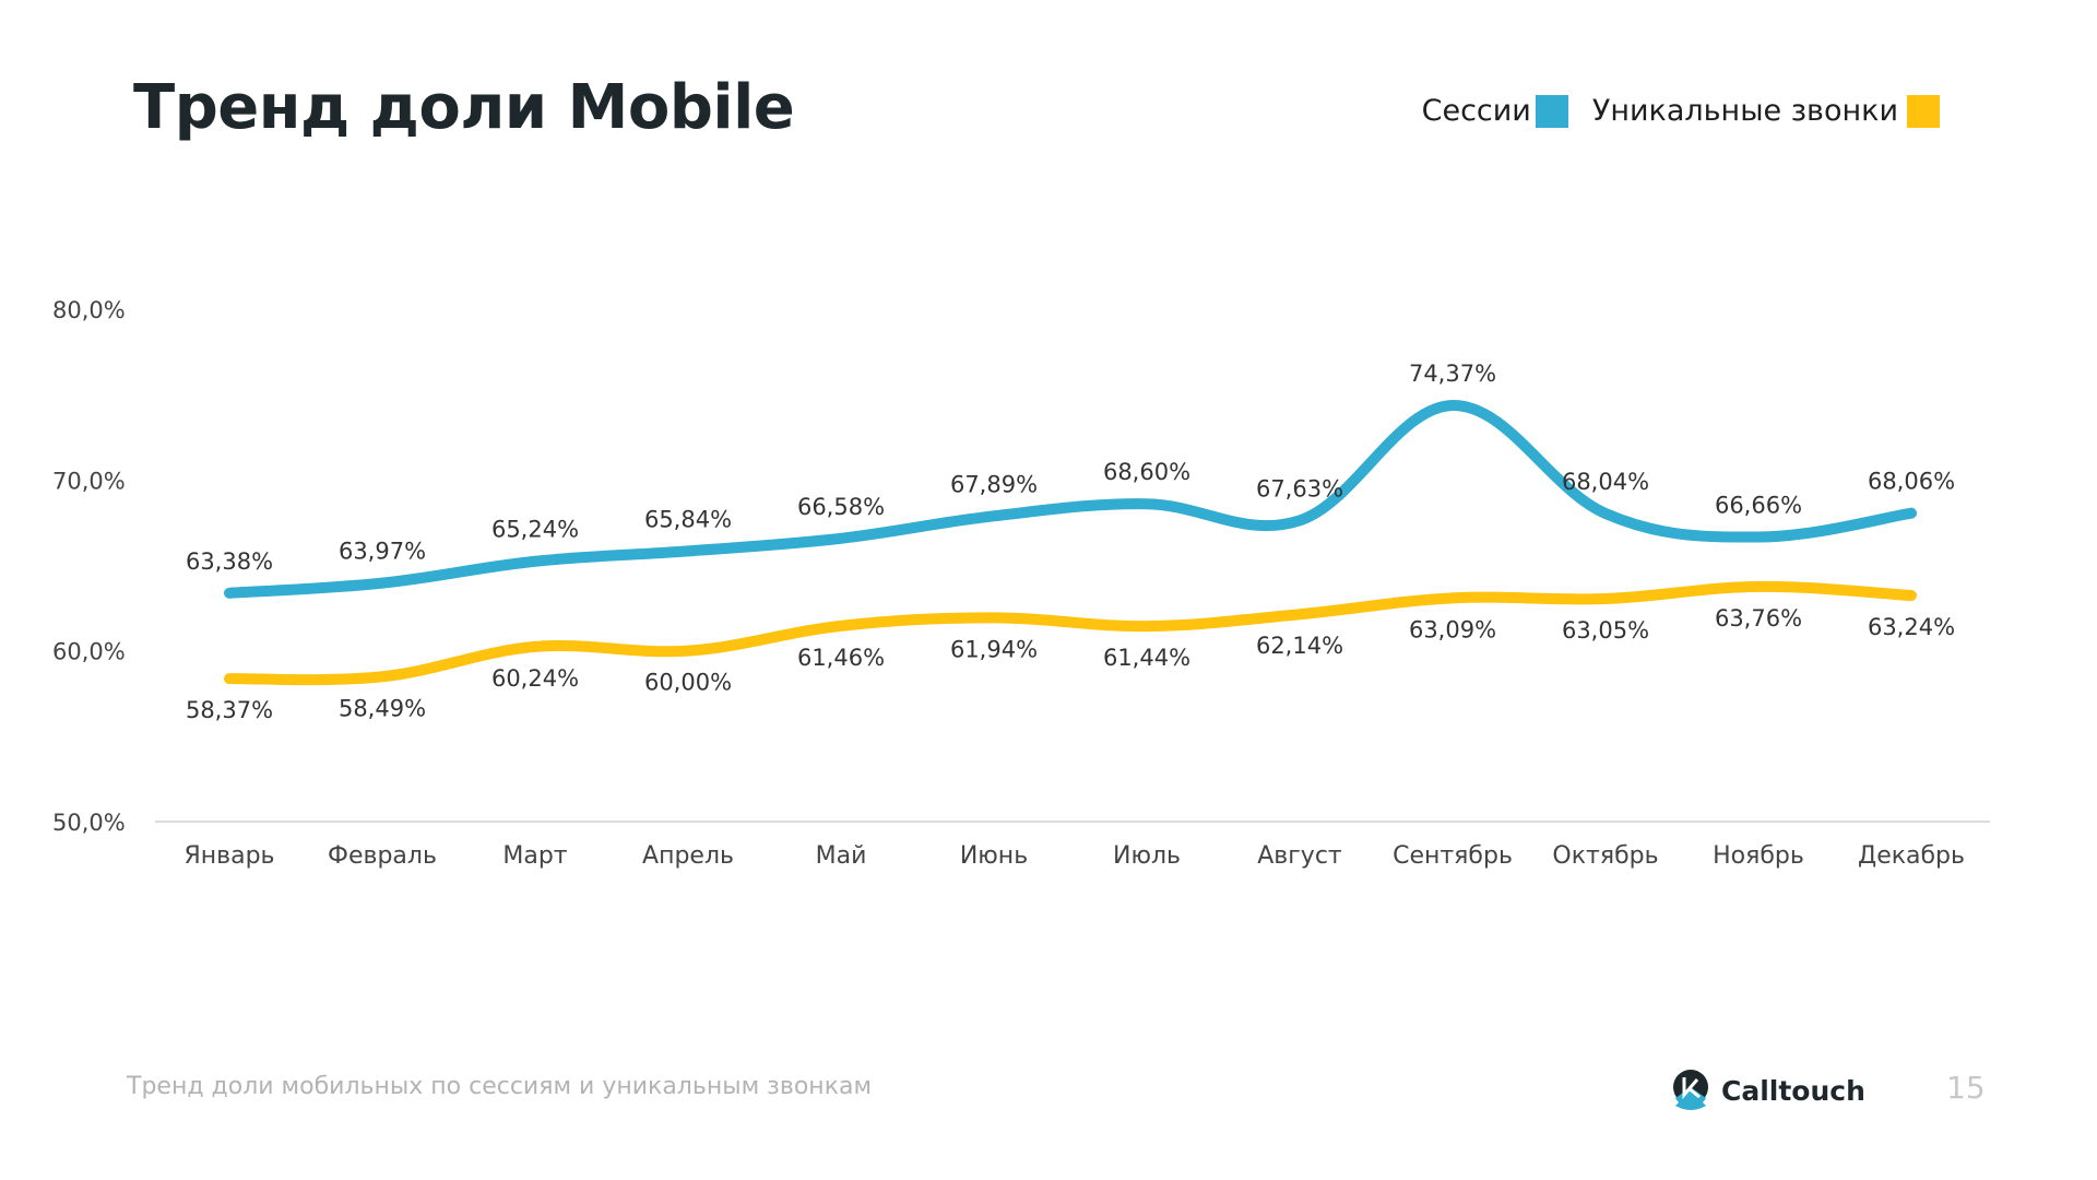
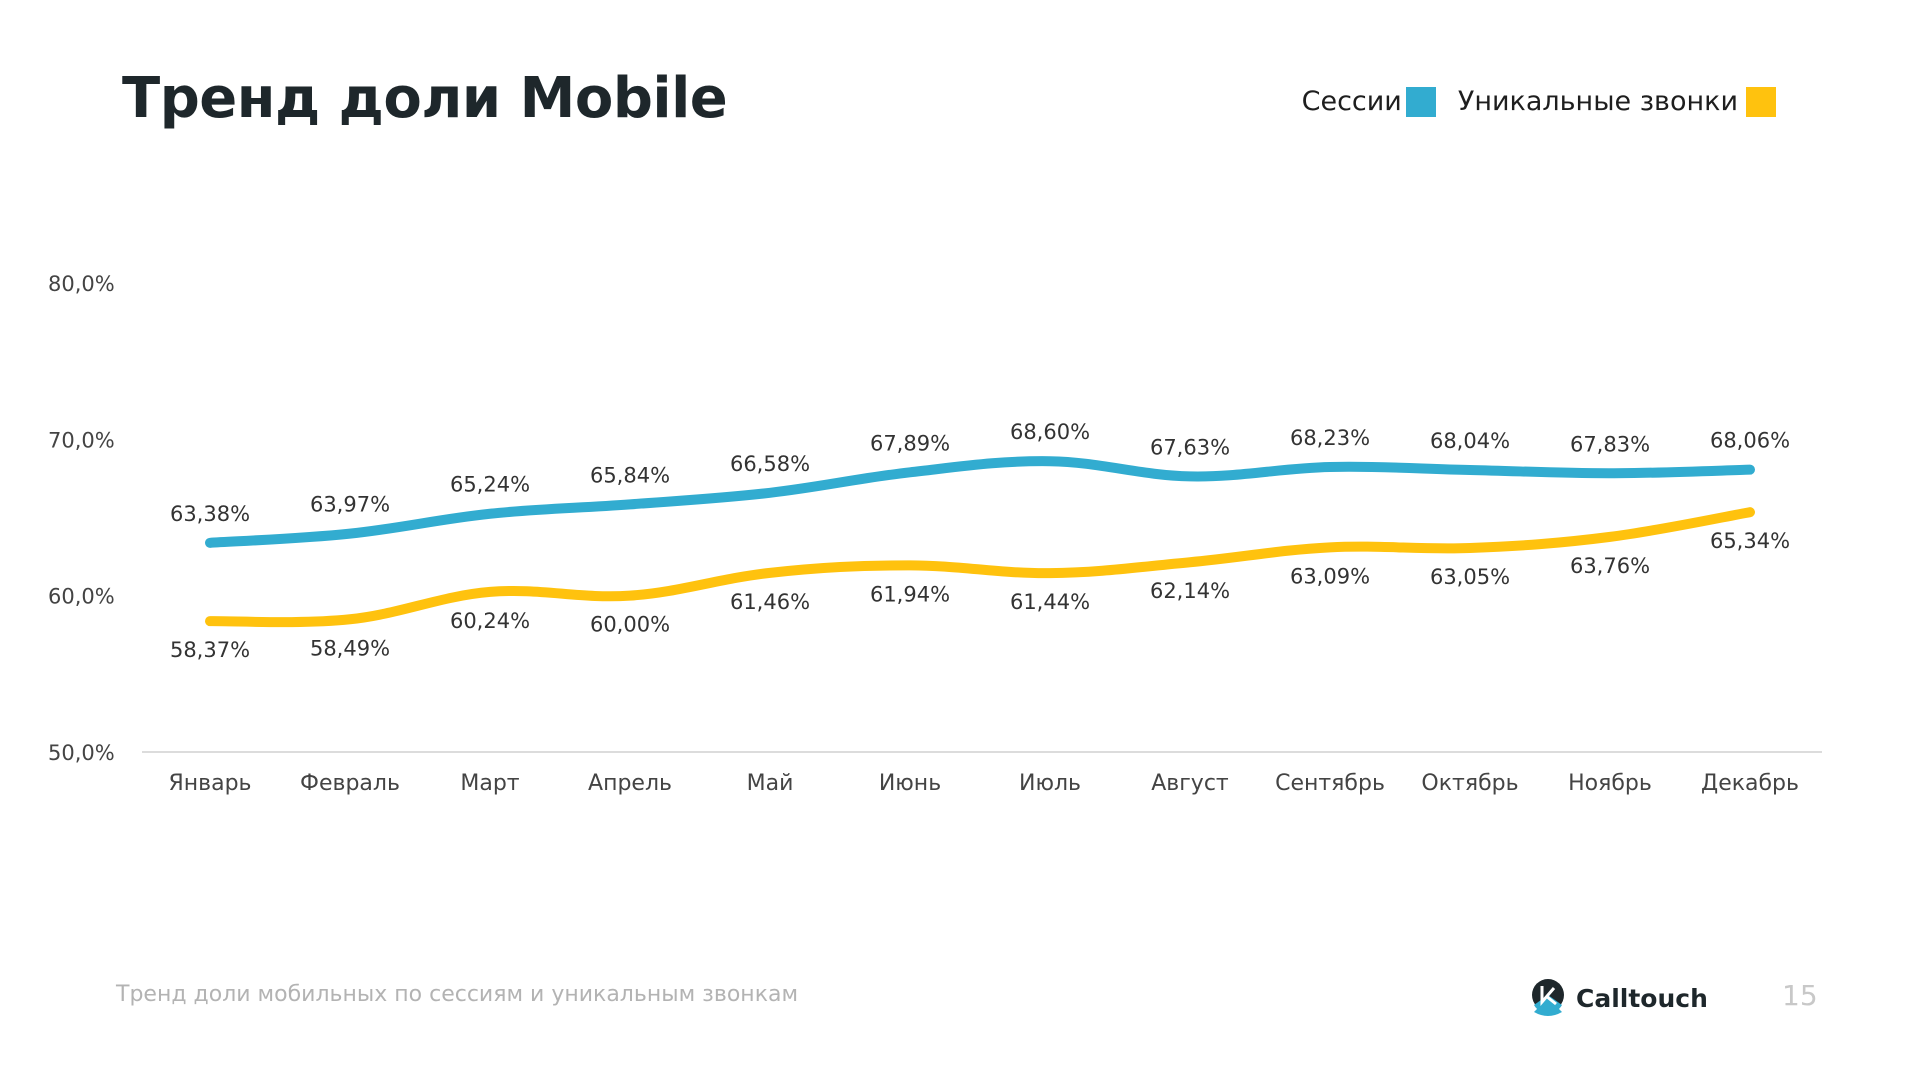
Сессии/Сентябрь: 74,37% -> 68,23%
Сессии/Ноябрь: 66,66% -> 67,83%
Уникальные звонки/Декабрь: 63,24% -> 65,34%
